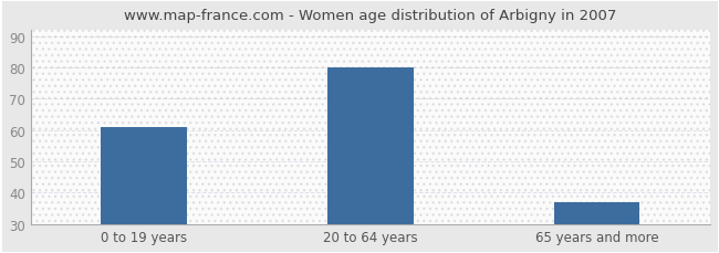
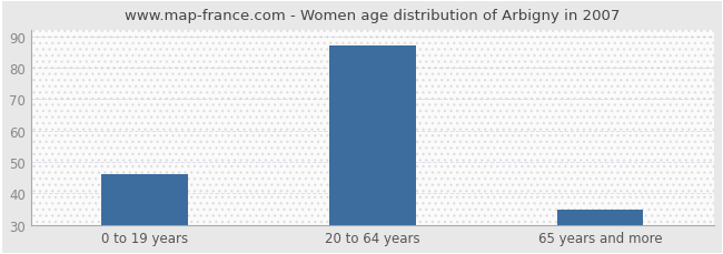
0 to 19 years: 61 -> 46
20 to 64 years: 80 -> 87
65 years and more: 37 -> 35
